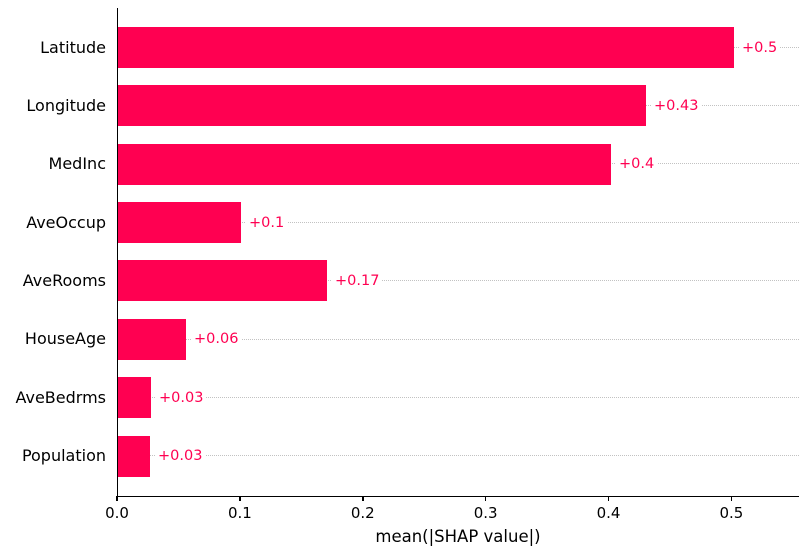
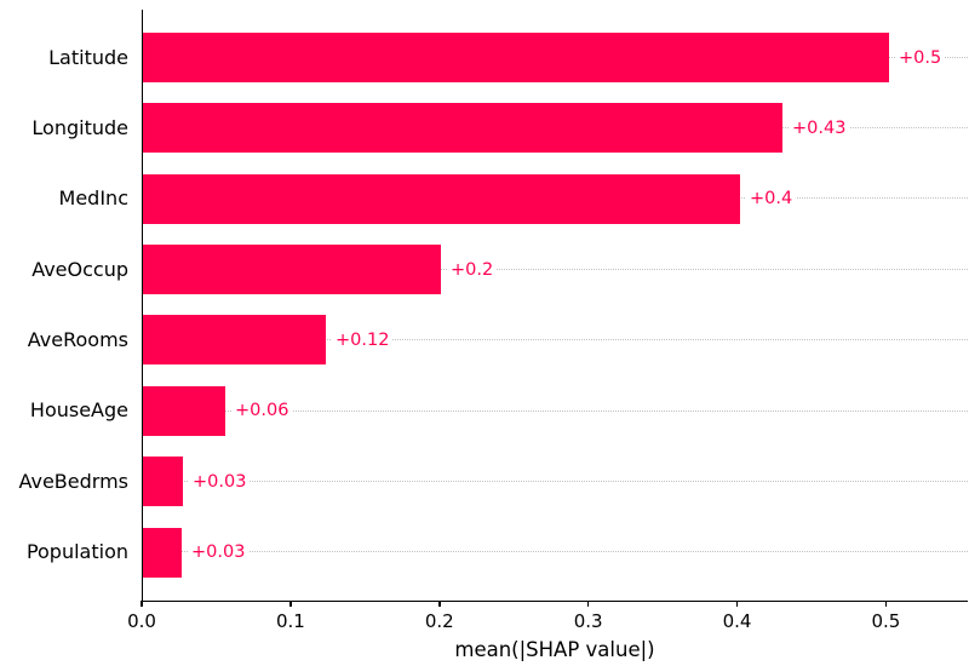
AveOccup: +0.1 -> +0.2
AveRooms: +0.17 -> +0.12
